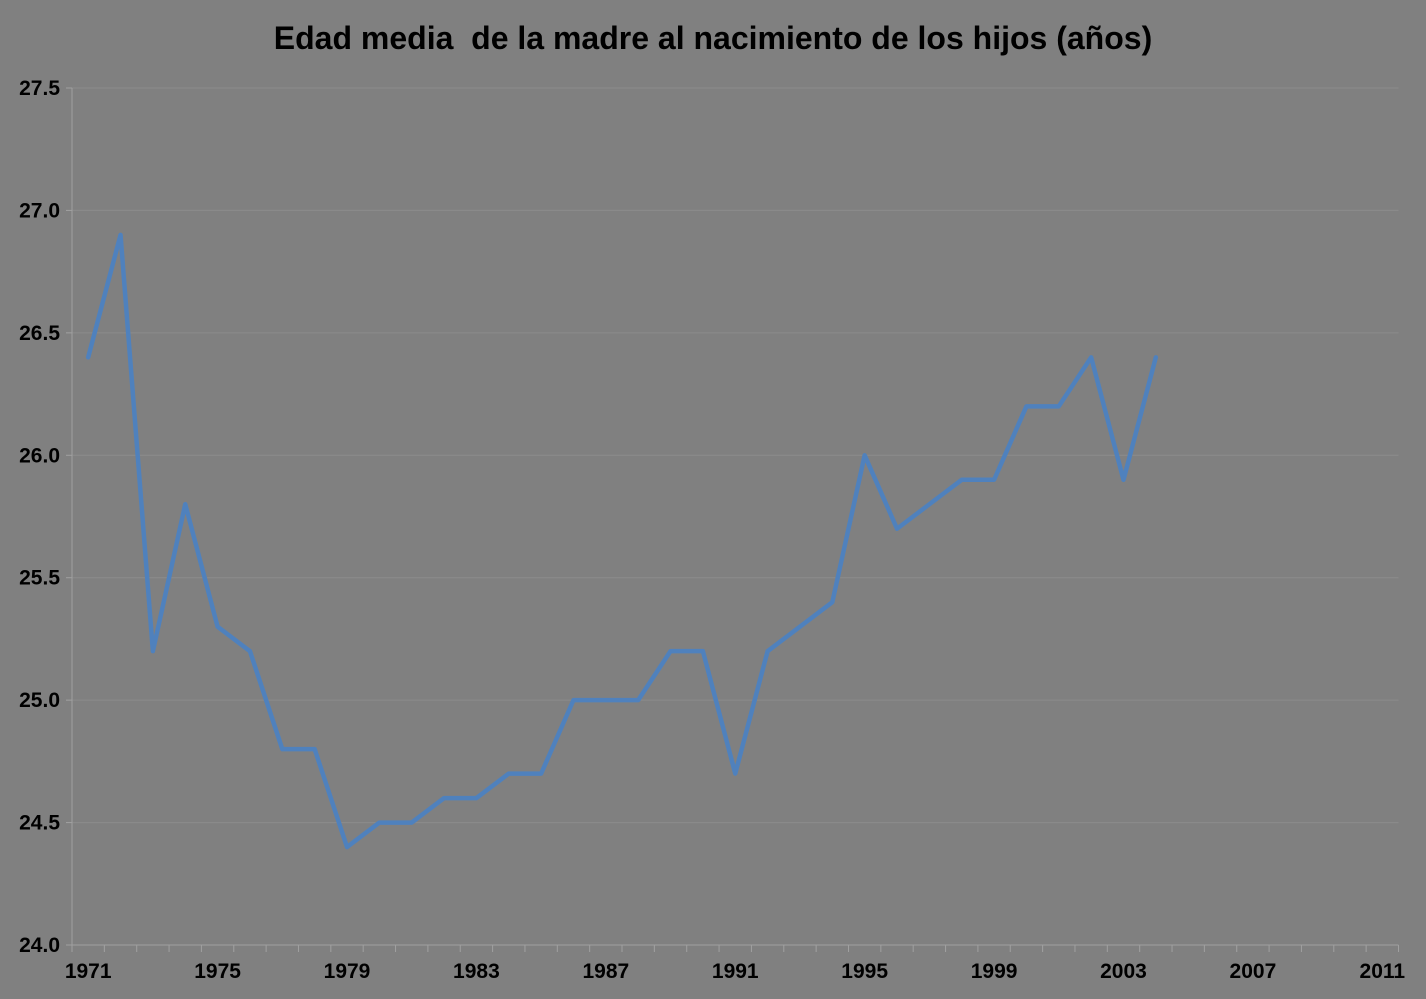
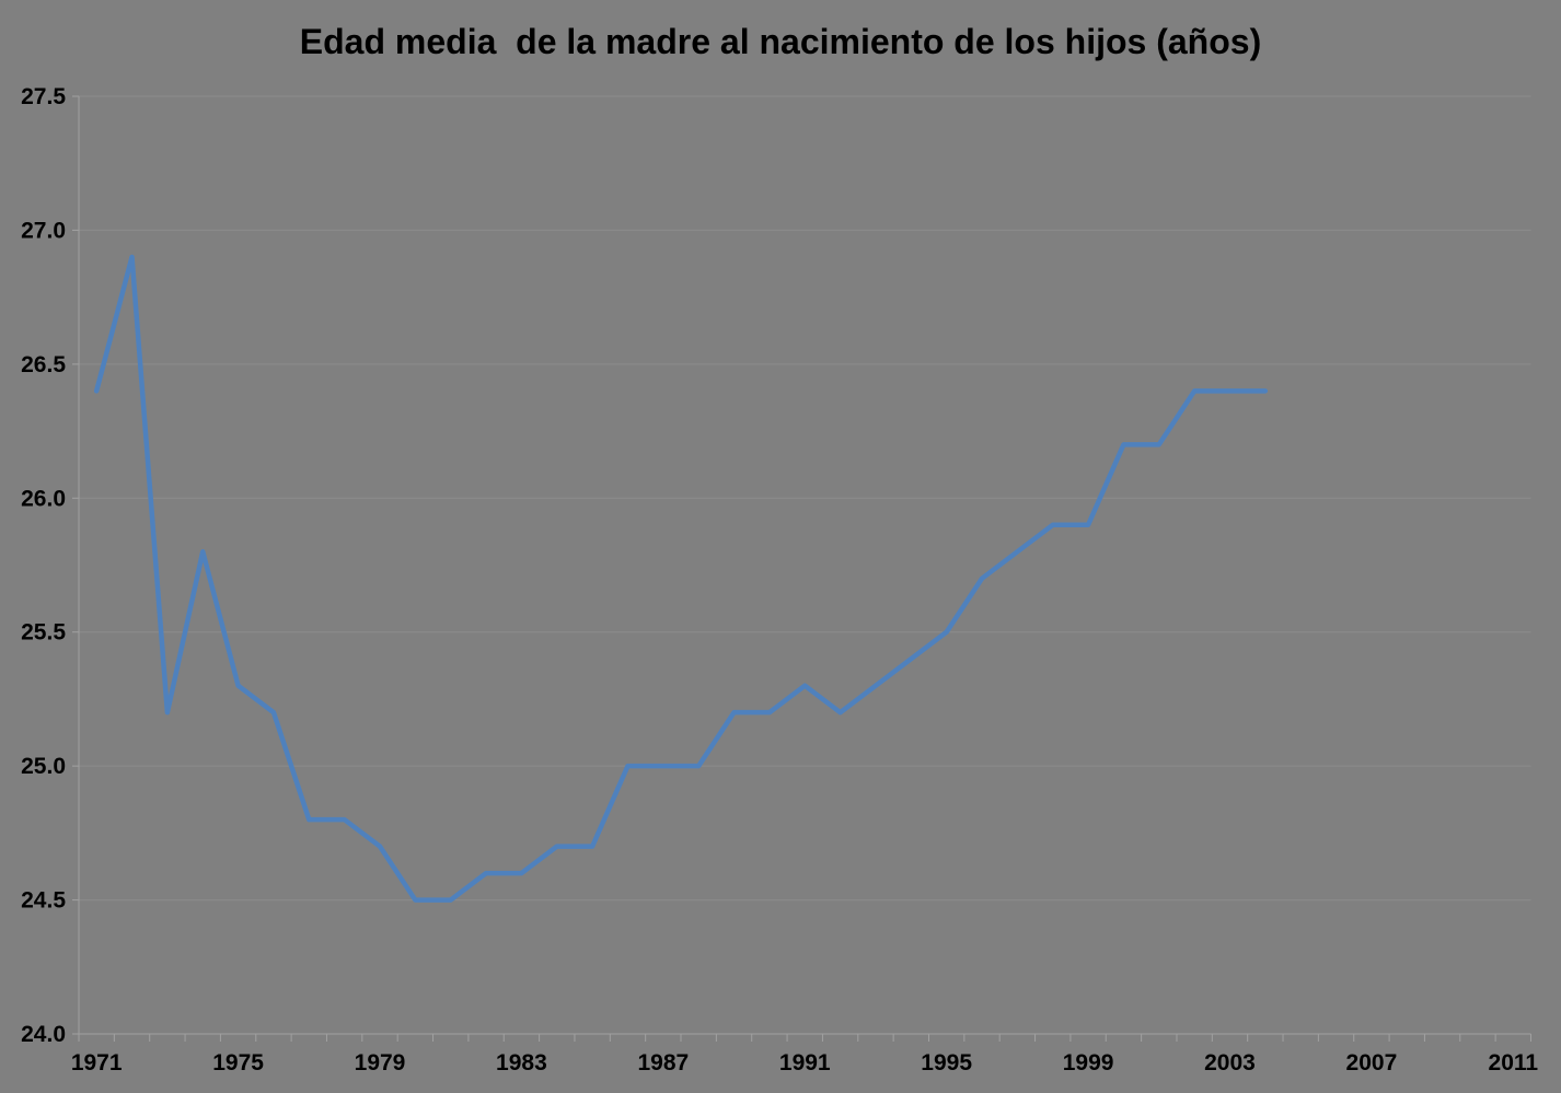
1979: 24.4 -> 24.7
1991: 24.7 -> 25.3
1995: 26.0 -> 25.5
2003: 25.9 -> 26.4
